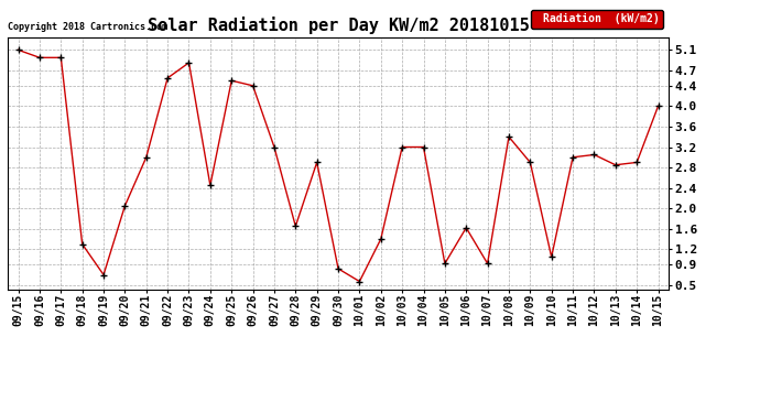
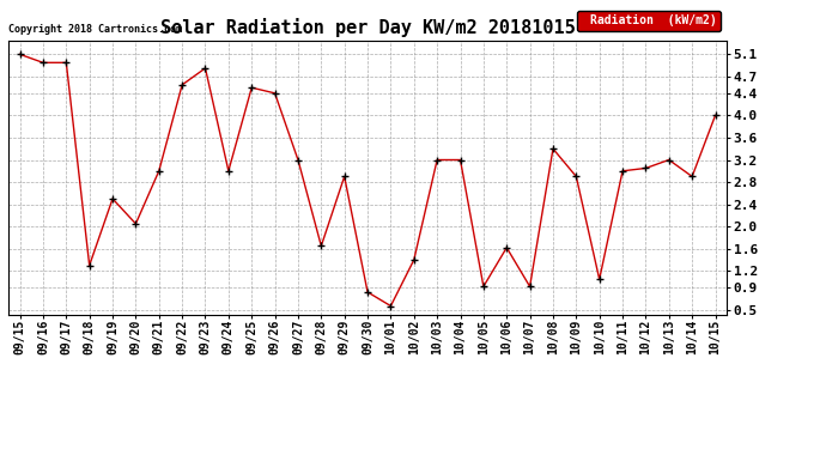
09/19: 0.70 -> 2.50
09/24: 2.45 -> 3.00
10/13: 2.85 -> 3.20
